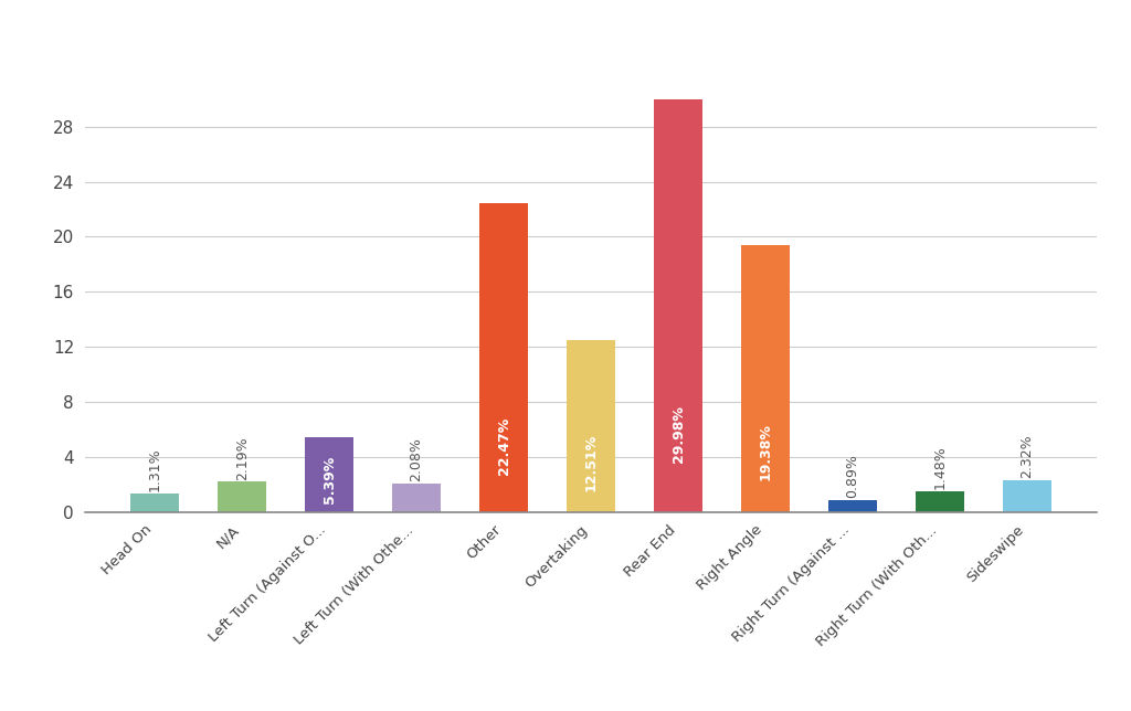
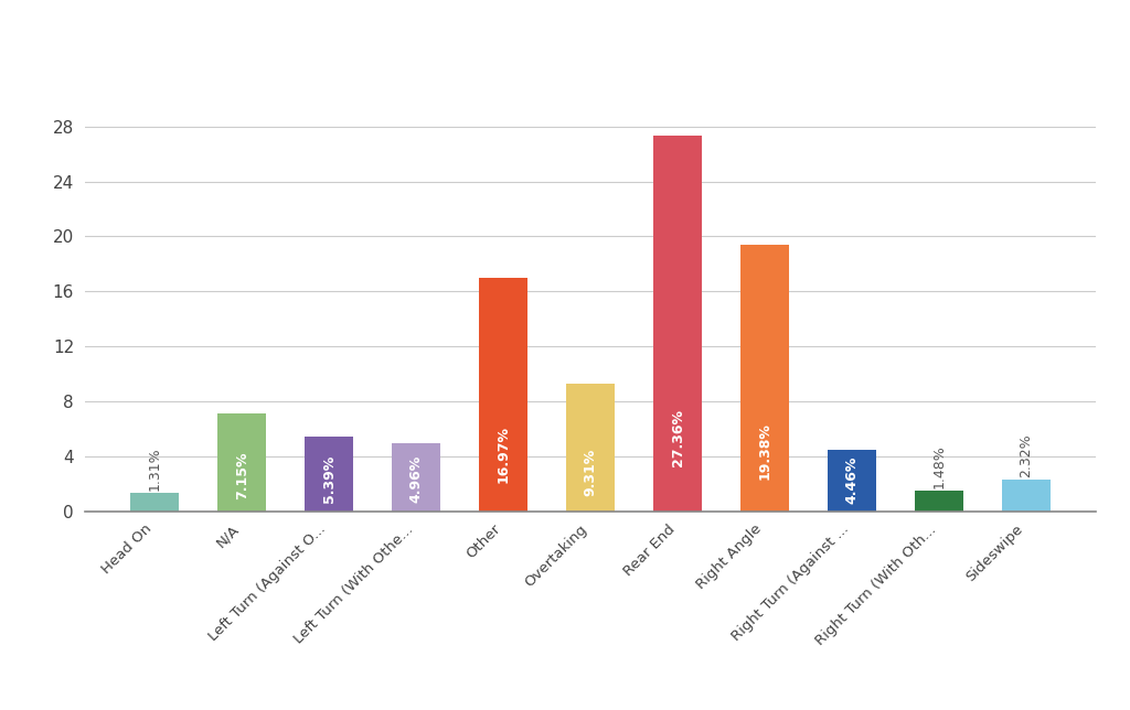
N/A: 2.19% -> 7.15%
Left Turn (With Othe...: 2.08% -> 4.96%
Other: 22.47% -> 16.97%
Overtaking: 12.51% -> 9.31%
Rear End: 29.98% -> 27.36%
Right Turn (Against ...: 0.89% -> 4.46%
